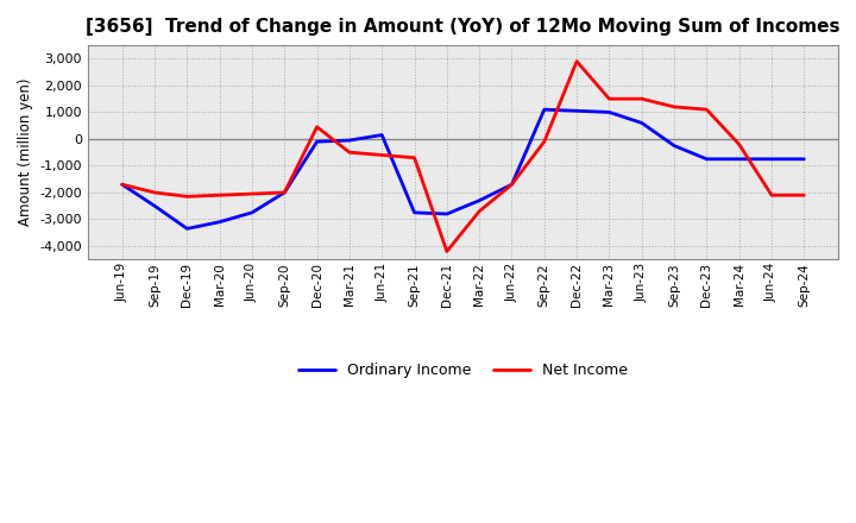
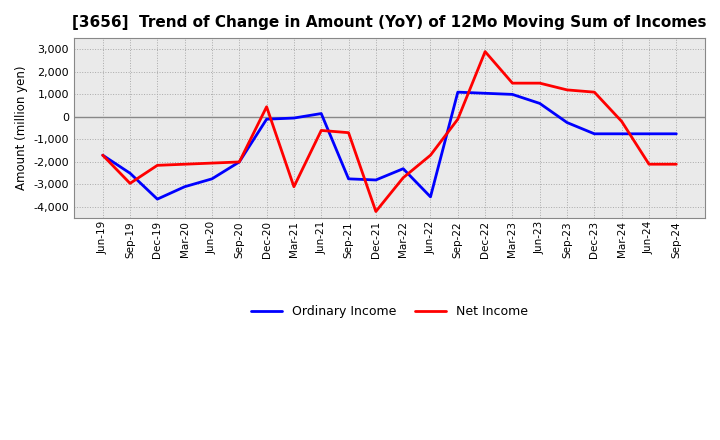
Net Income/Sep-19: -2,000 -> -2,950
Ordinary Income/Dec-19: -3,350 -> -3,650
Net Income/Mar-21: -500 -> -3,100
Ordinary Income/Jun-22: -1,700 -> -3,550
